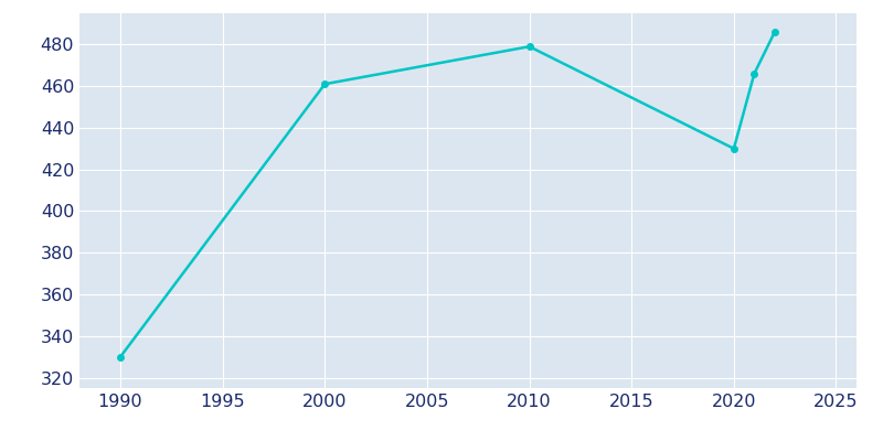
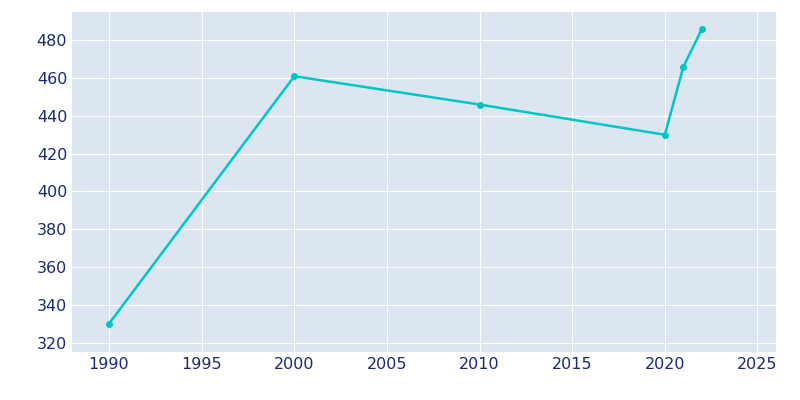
2010: 479 -> 446
